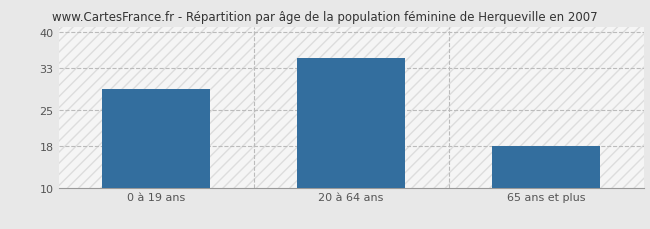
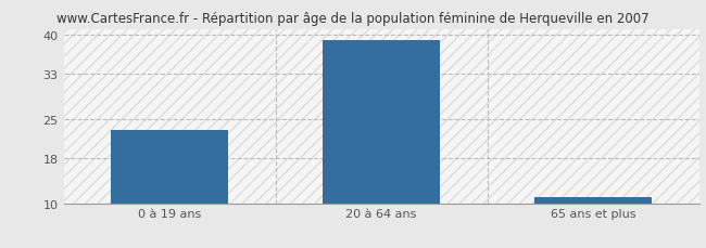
0 à 19 ans: 29 -> 23
20 à 64 ans: 35 -> 39
65 ans et plus: 18 -> 11
